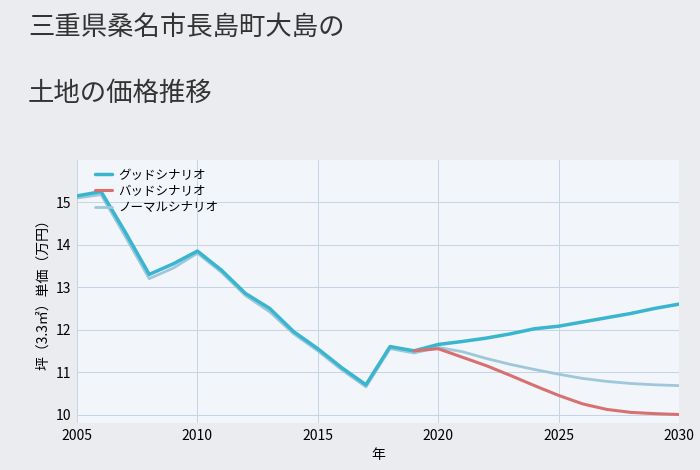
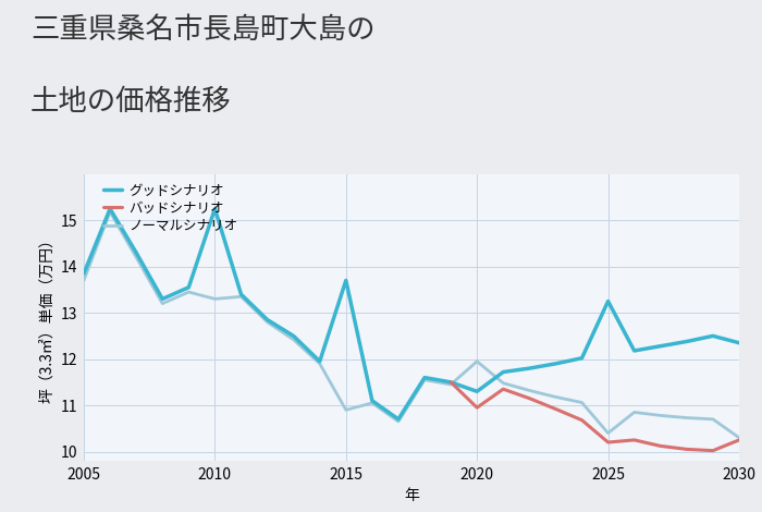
グッドシナリオ/2005: 15.15 -> 13.85
ノーマルシナリオ/2005: 15.10 -> 13.70
グッドシナリオ/2010: 13.85 -> 15.25
ノーマルシナリオ/2010: 13.80 -> 13.30
グッドシナリオ/2015: 11.55 -> 13.70
ノーマルシナリオ/2015: 11.50 -> 10.90
グッドシナリオ/2020: 11.65 -> 11.30
バッドシナリオ/2020: 11.55 -> 10.95
ノーマルシナリオ/2020: 11.58 -> 11.95
グッドシナリオ/2025: 12.08 -> 13.25
バッドシナリオ/2025: 10.45 -> 10.20
ノーマルシナリオ/2025: 10.95 -> 10.40
グッドシナリオ/2030: 12.60 -> 12.35
バッドシナリオ/2030: 10.00 -> 10.25
ノーマルシナリオ/2030: 10.68 -> 10.30
